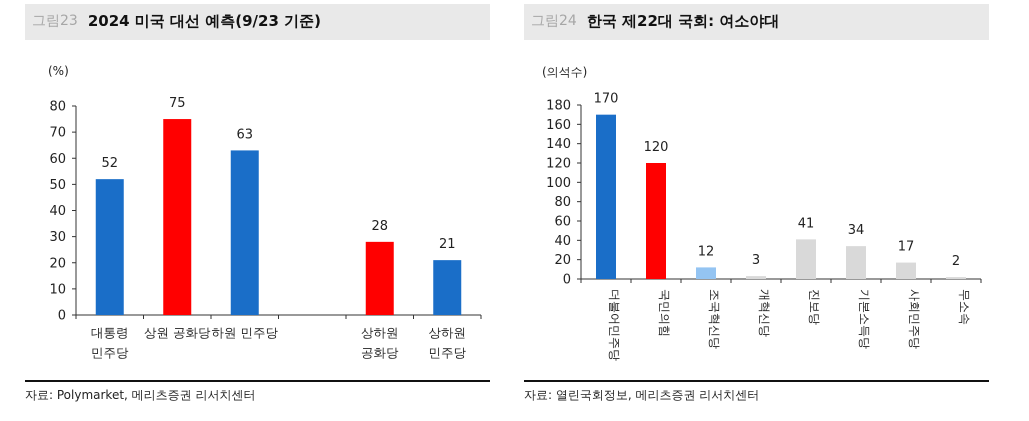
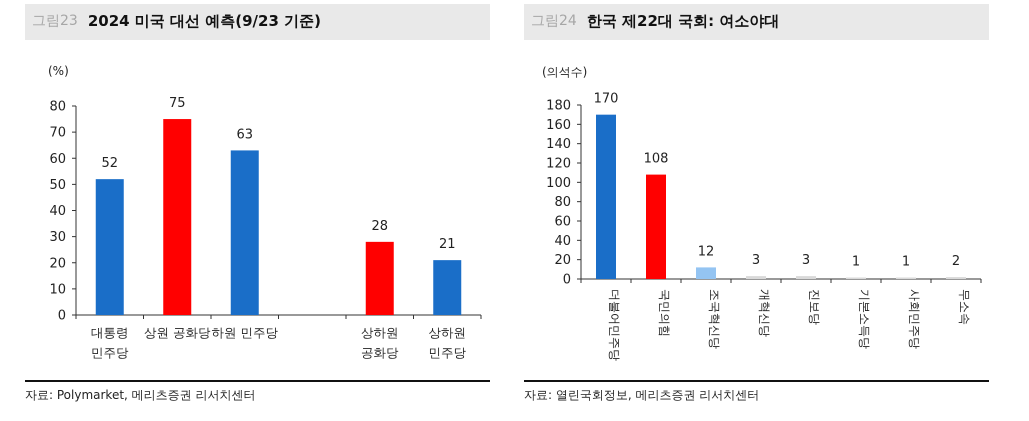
한국 제22대 국회: 여소야대/국민의힘: 120 -> 108
한국 제22대 국회: 여소야대/진보당: 41 -> 3
한국 제22대 국회: 여소야대/기본소득당: 34 -> 1
한국 제22대 국회: 여소야대/사회민주당: 17 -> 1
